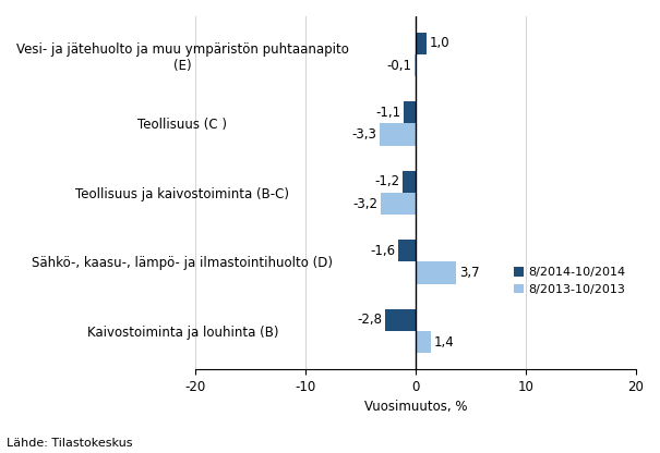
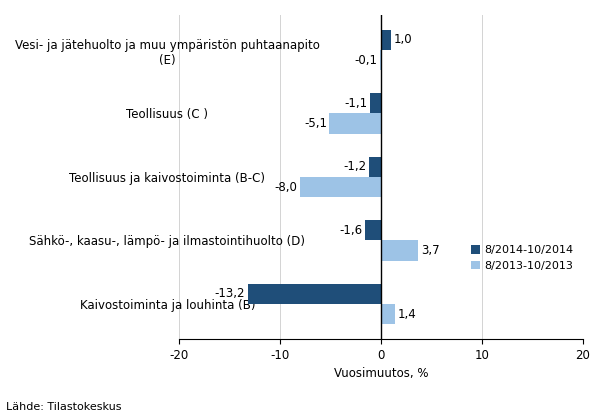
8/2013-10/2013/Teollisuus (C ): -3,3 -> -5,1
8/2013-10/2013/Teollisuus ja kaivostoiminta (B-C): -3,2 -> -8,0
8/2014-10/2014/Kaivostoiminta ja louhinta (B): -2,8 -> -13,2
